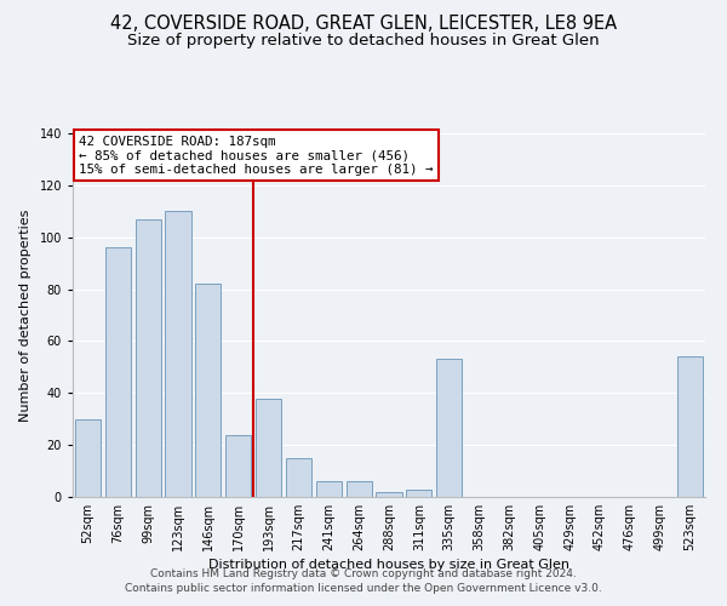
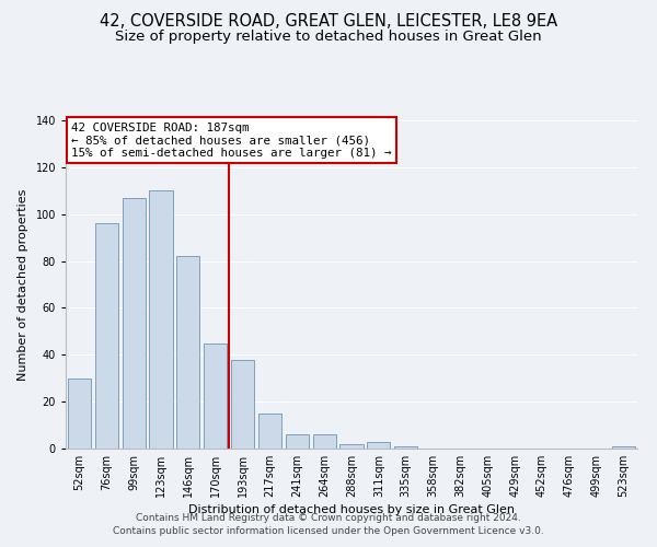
170sqm: 24 -> 45
335sqm: 53 -> 1
523sqm: 54 -> 1
